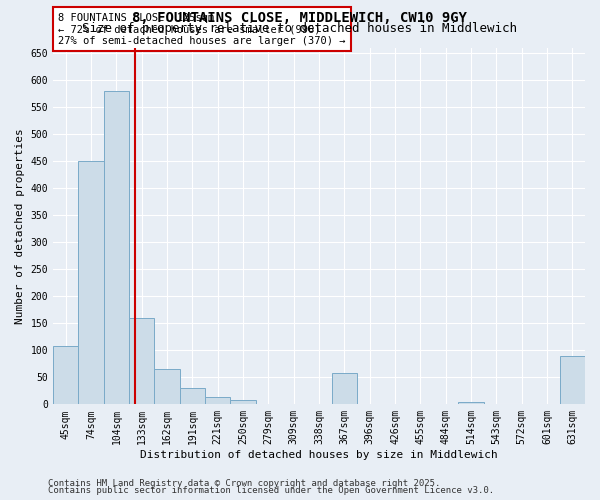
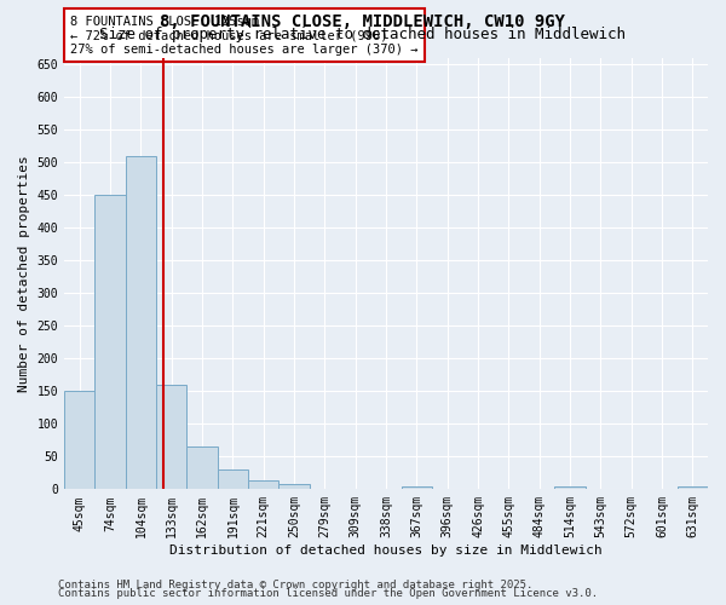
45sqm: 108 -> 150
104sqm: 580 -> 510
367sqm: 58 -> 5
631sqm: 90 -> 5
